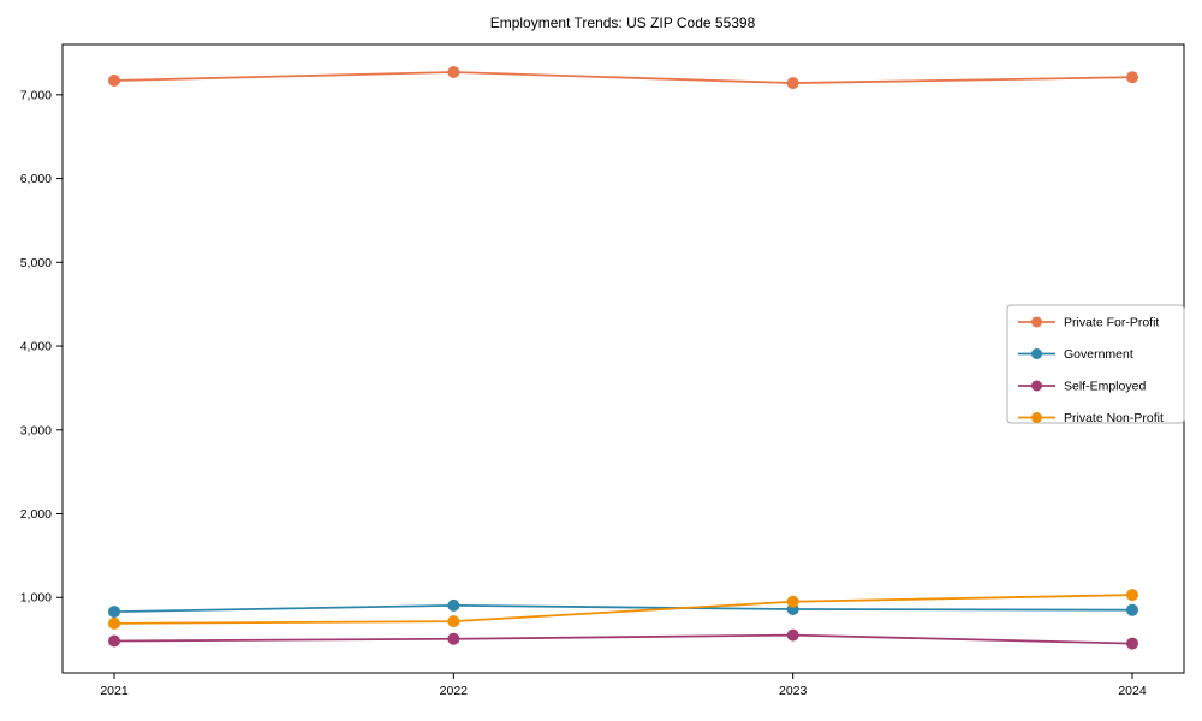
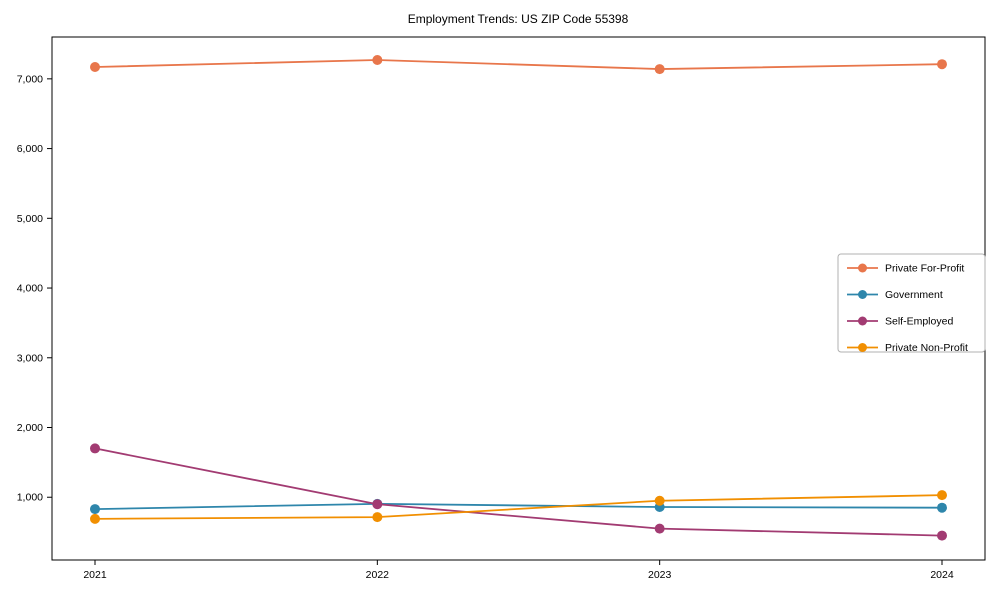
Self-Employed/2021: 500 -> 1700
Self-Employed/2022: 500 -> 900
